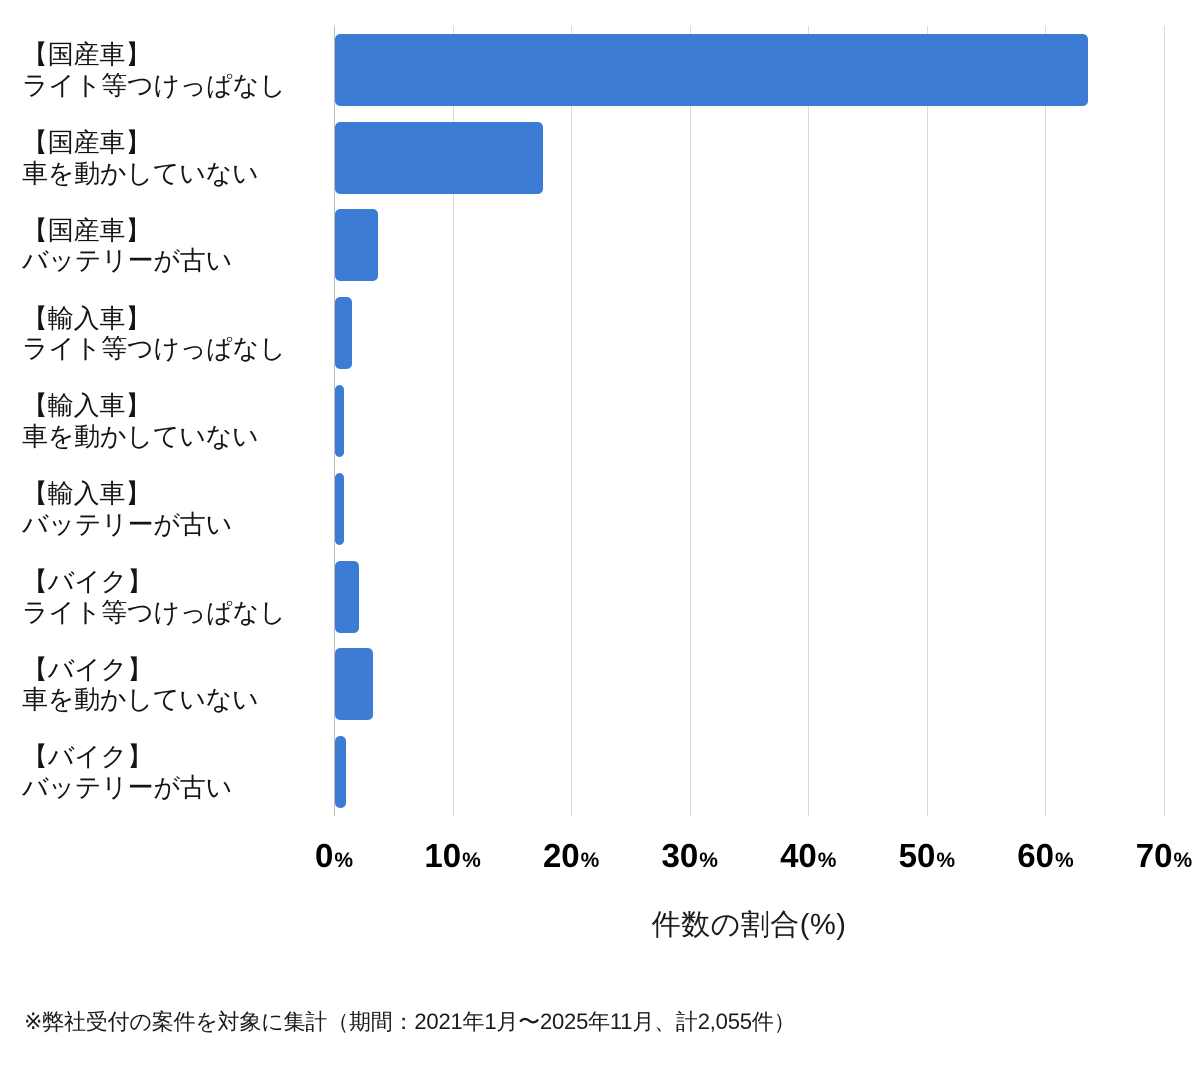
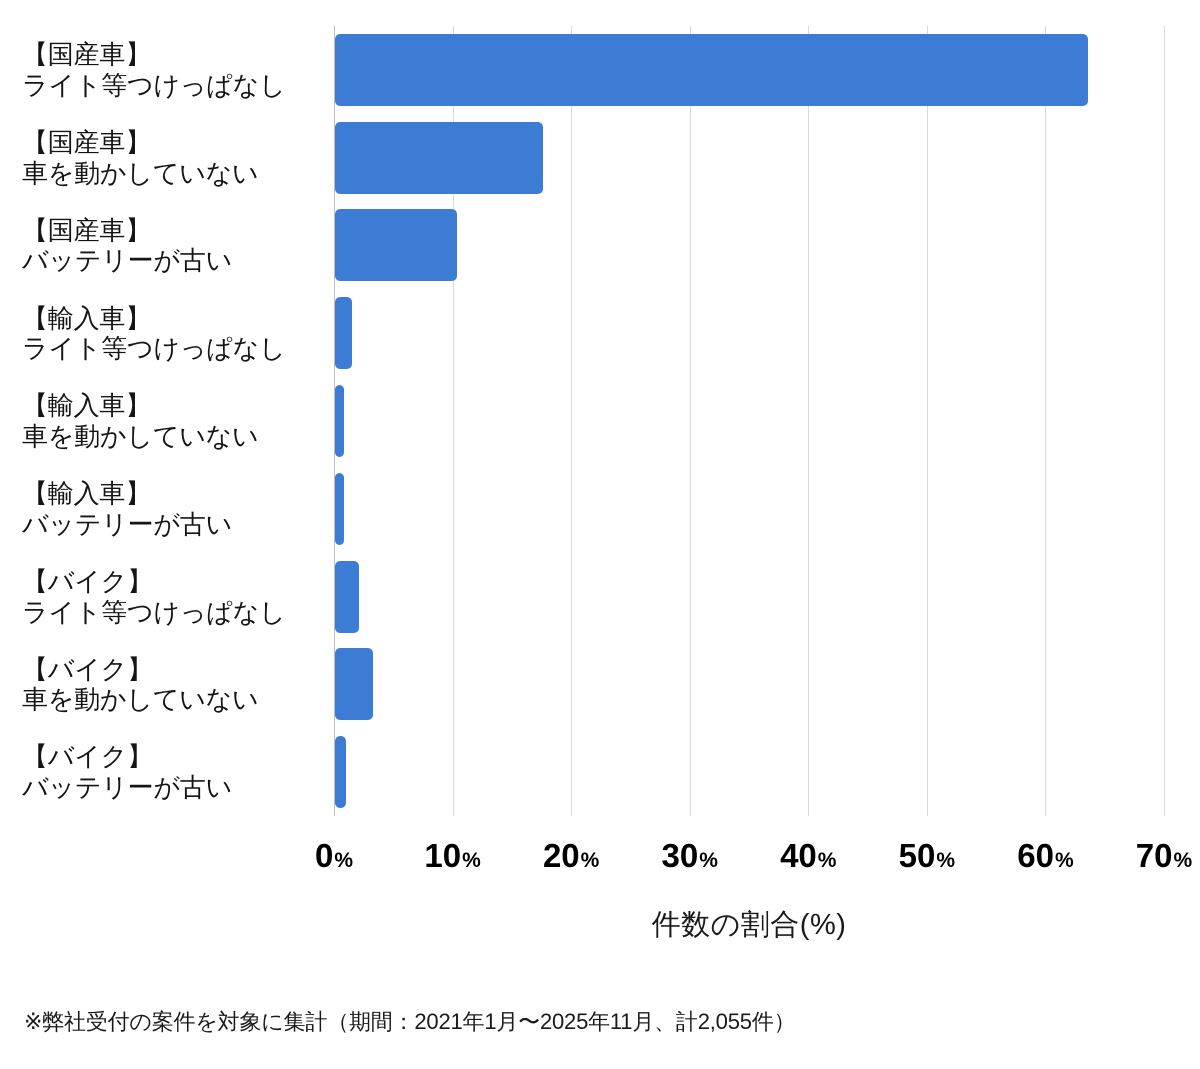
【国産車】バッテリーが古い: 3.6 -> 10.3
